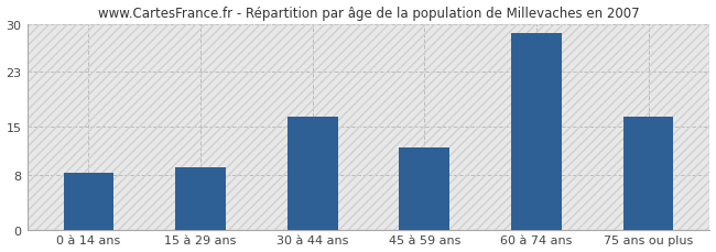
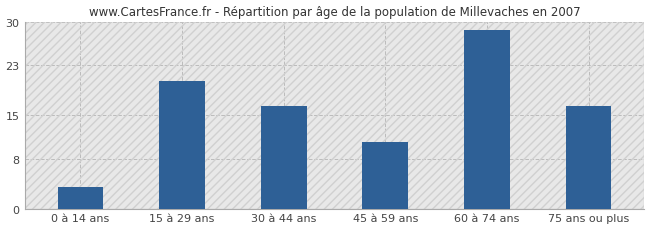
0 à 14 ans: 8.3 -> 3.4
15 à 29 ans: 9.1 -> 20.4
45 à 59 ans: 12.0 -> 10.6
